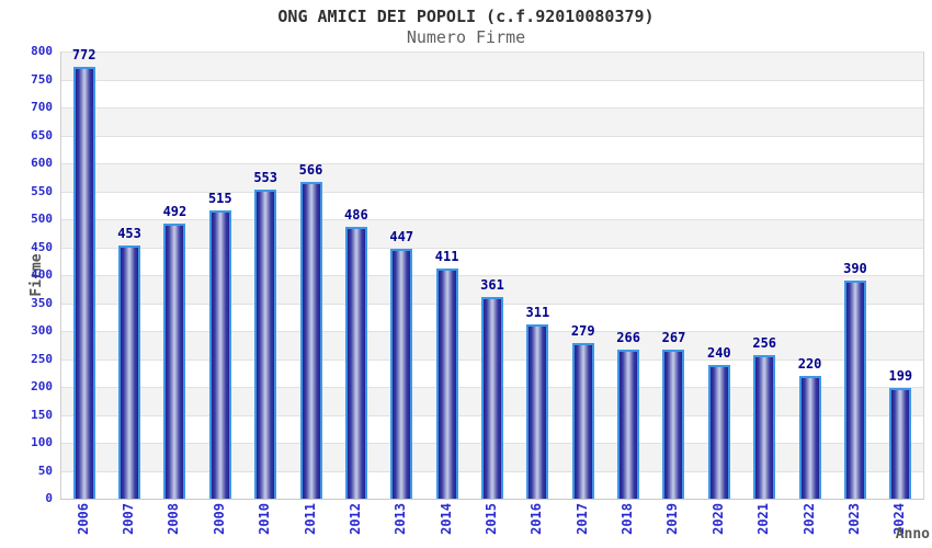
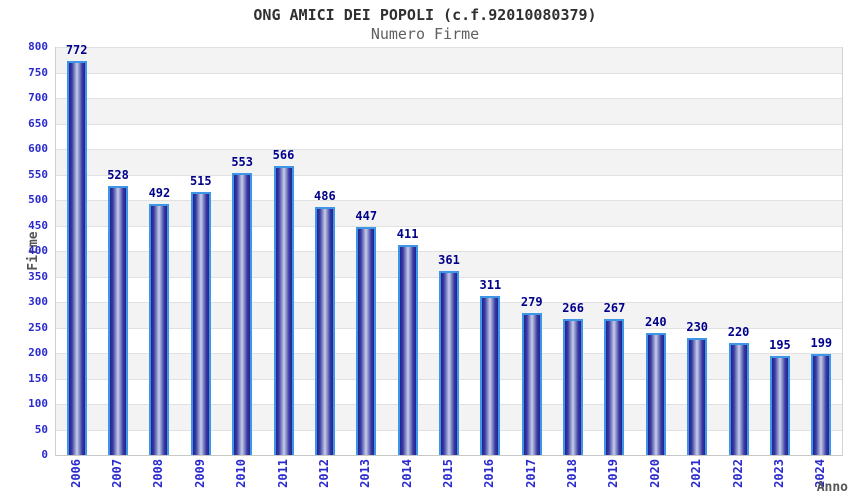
2007: 453 -> 528
2021: 256 -> 230
2023: 390 -> 195
